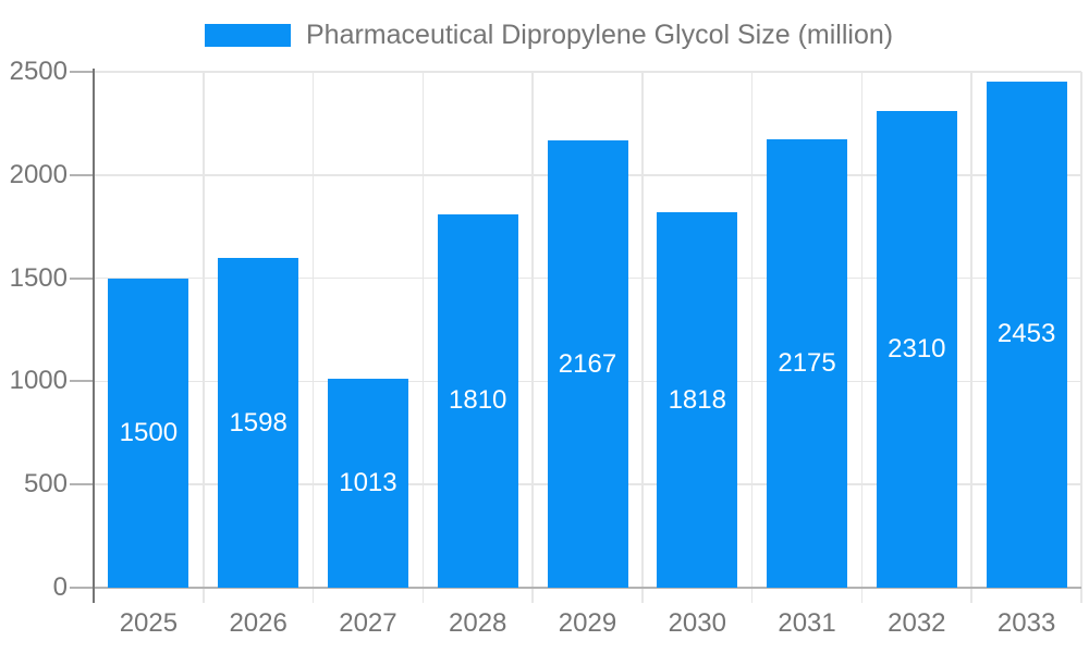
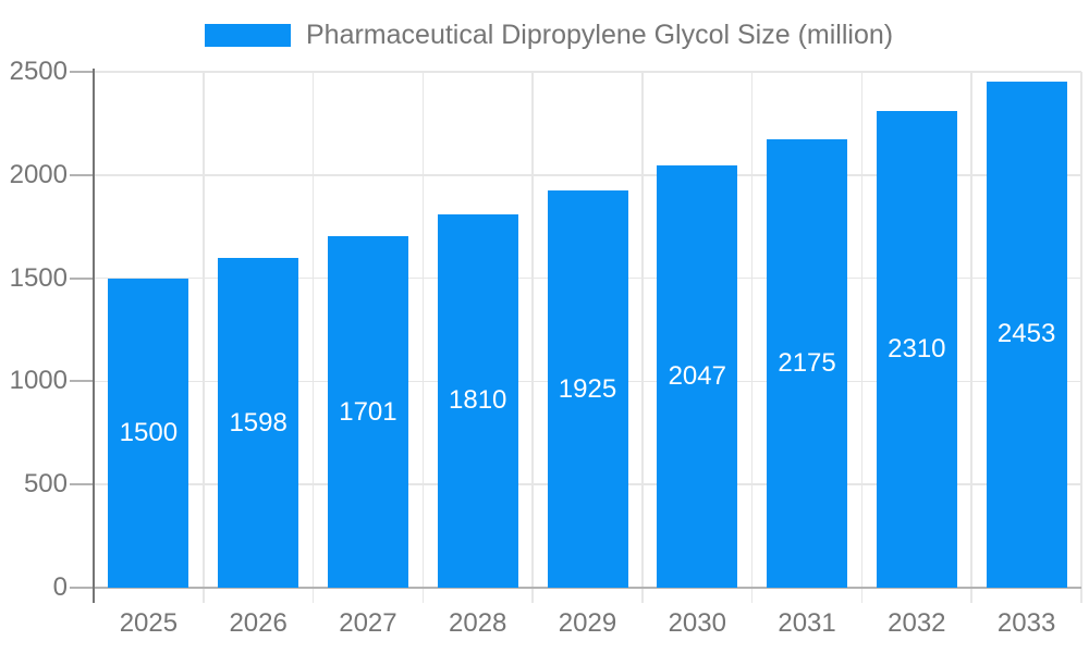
2027: 1013 -> 1701
2029: 2167 -> 1925
2030: 1818 -> 2047
